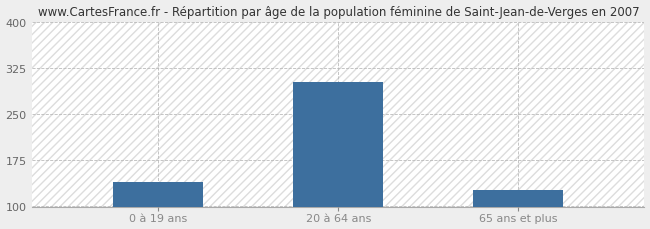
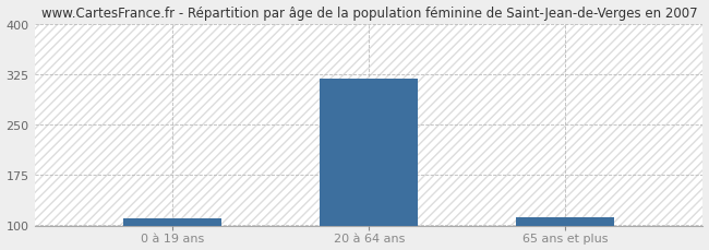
0 à 19 ans: 140 -> 110
20 à 64 ans: 302 -> 318
65 ans et plus: 126 -> 112
